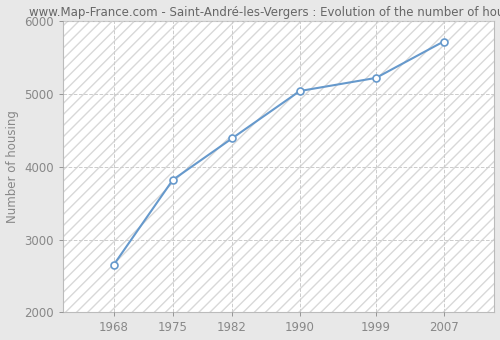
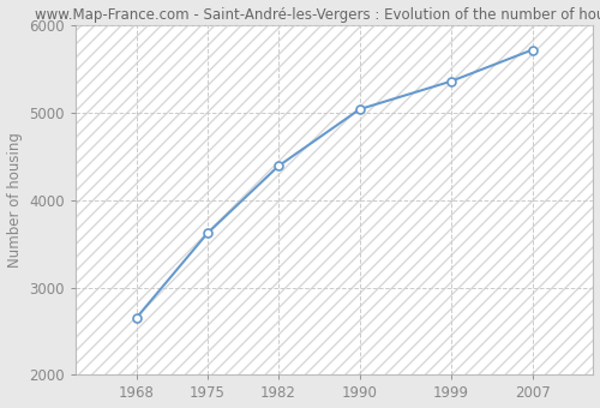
1975: 3820 -> 3620
1999: 5220 -> 5360
